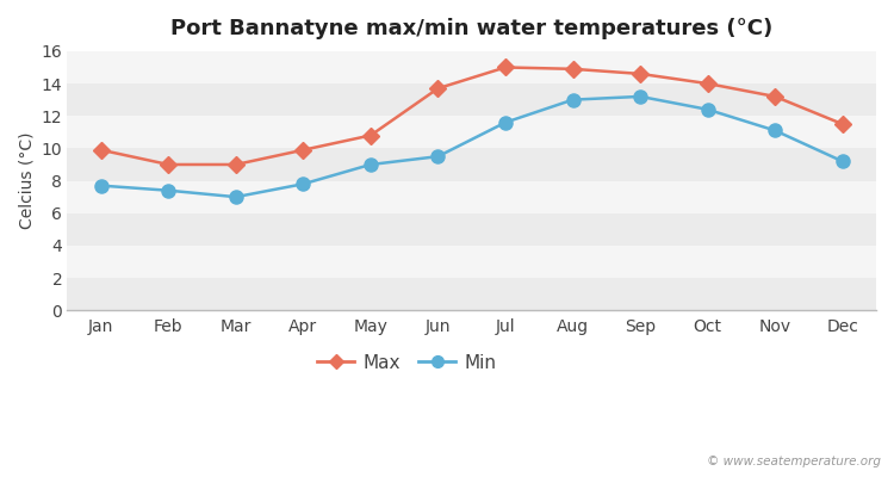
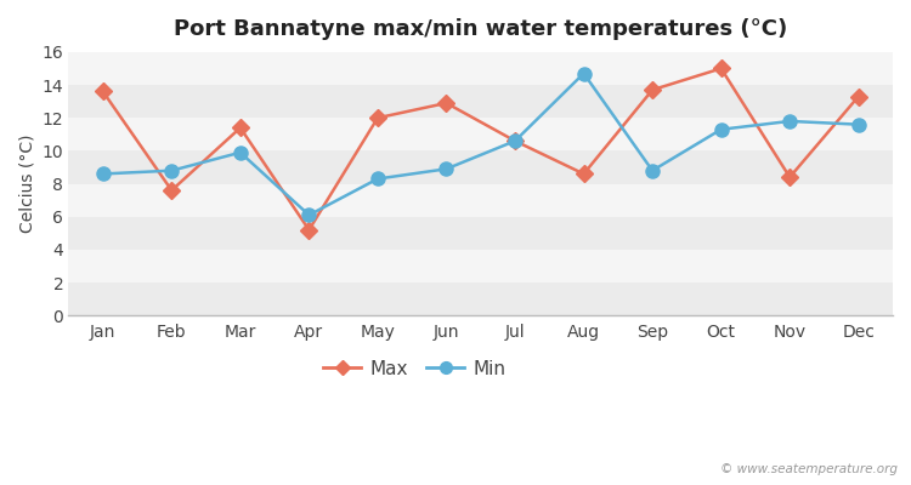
Max/Jan: 9.9 -> 13.6
Min/Jan: 7.7 -> 8.6
Max/Feb: 9.0 -> 7.6
Min/Feb: 7.4 -> 8.8
Max/Mar: 9.0 -> 11.4
Min/Mar: 7.0 -> 9.9
Max/Apr: 9.9 -> 5.2
Min/Apr: 7.8 -> 6.1
Max/May: 10.8 -> 12.0
Min/May: 9.0 -> 8.3
Max/Jun: 13.7 -> 12.9
Min/Jun: 9.5 -> 8.9
Max/Jul: 15.0 -> 10.6
Min/Jul: 11.6 -> 10.6
Max/Aug: 14.9 -> 8.6
Min/Aug: 13.0 -> 14.7
Max/Sep: 14.6 -> 13.7
Min/Sep: 13.2 -> 8.8
Max/Oct: 14.0 -> 15.0
Min/Oct: 12.4 -> 11.3
Max/Nov: 13.2 -> 8.4
Min/Nov: 11.1 -> 11.8
Max/Dec: 11.5 -> 13.3
Min/Dec: 9.2 -> 11.6
